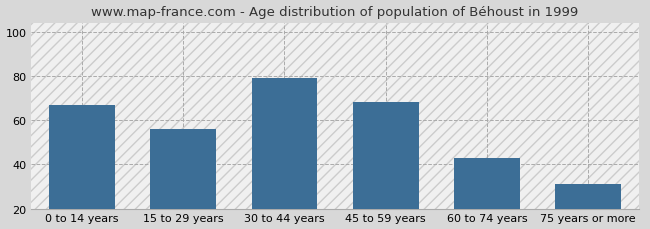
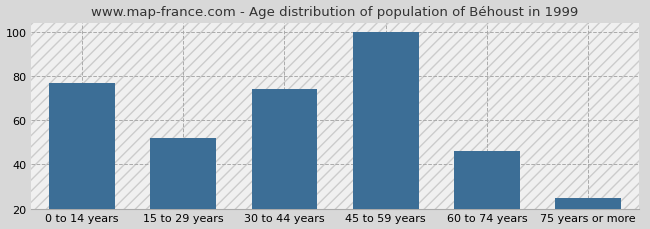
0 to 14 years: 67 -> 77
15 to 29 years: 56 -> 52
30 to 44 years: 79 -> 74
45 to 59 years: 68 -> 100
60 to 74 years: 43 -> 46
75 years or more: 31 -> 25
